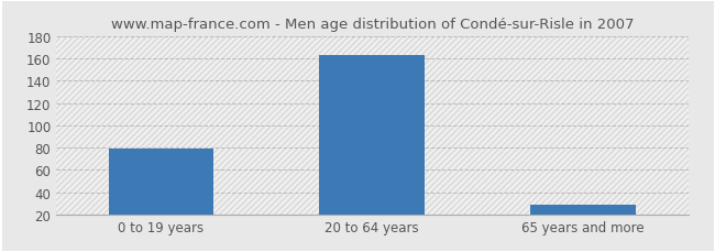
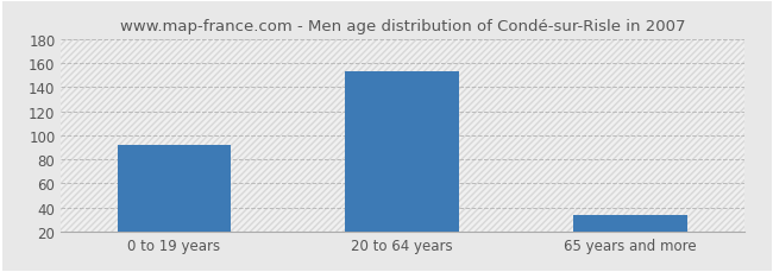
0 to 19 years: 79 -> 92
20 to 64 years: 163 -> 153
65 years and more: 29 -> 34
